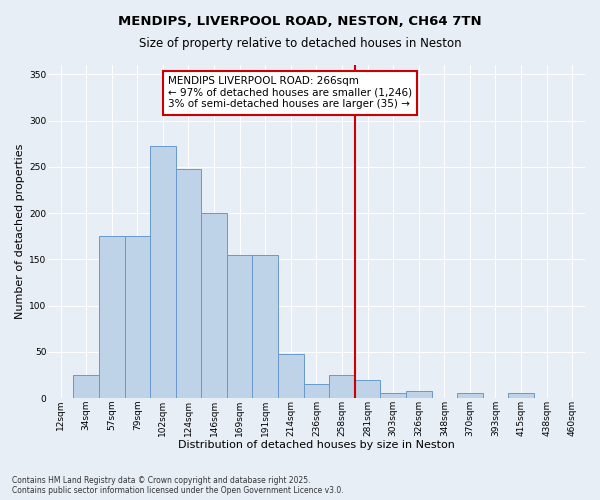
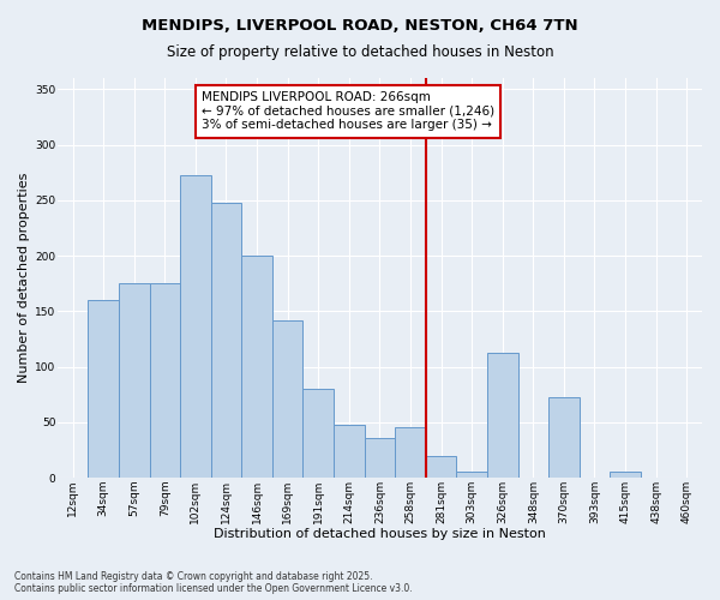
34sqm: 25 -> 160
169sqm: 155 -> 142
191sqm: 155 -> 80
236sqm: 15 -> 36
258sqm: 25 -> 46
326sqm: 8 -> 112
370sqm: 5 -> 72
